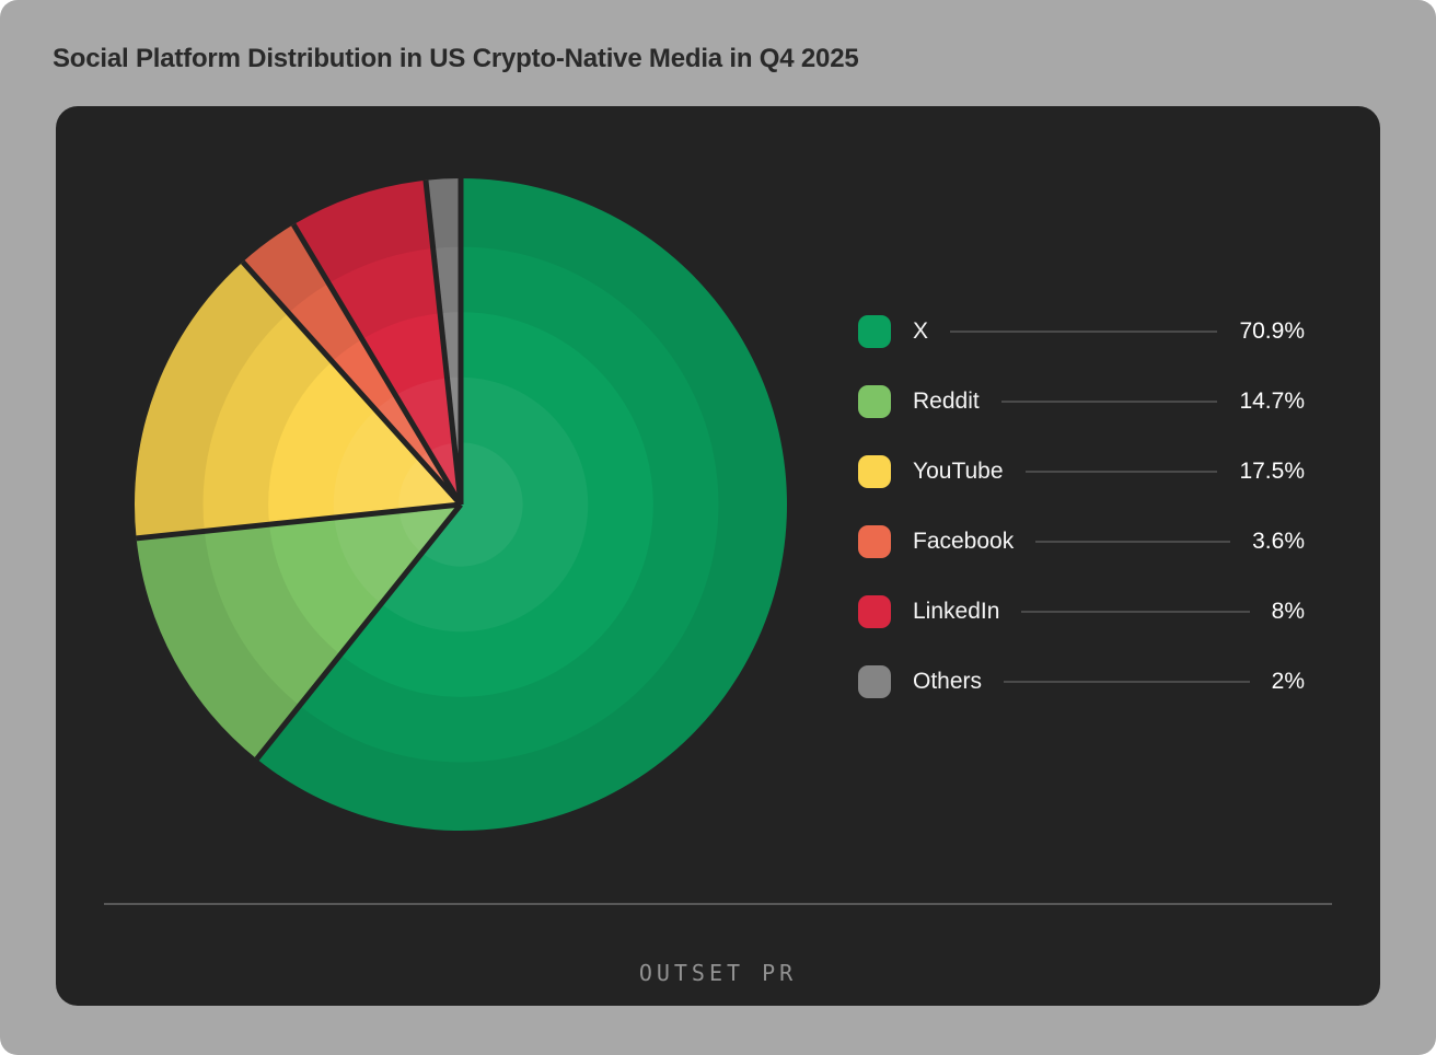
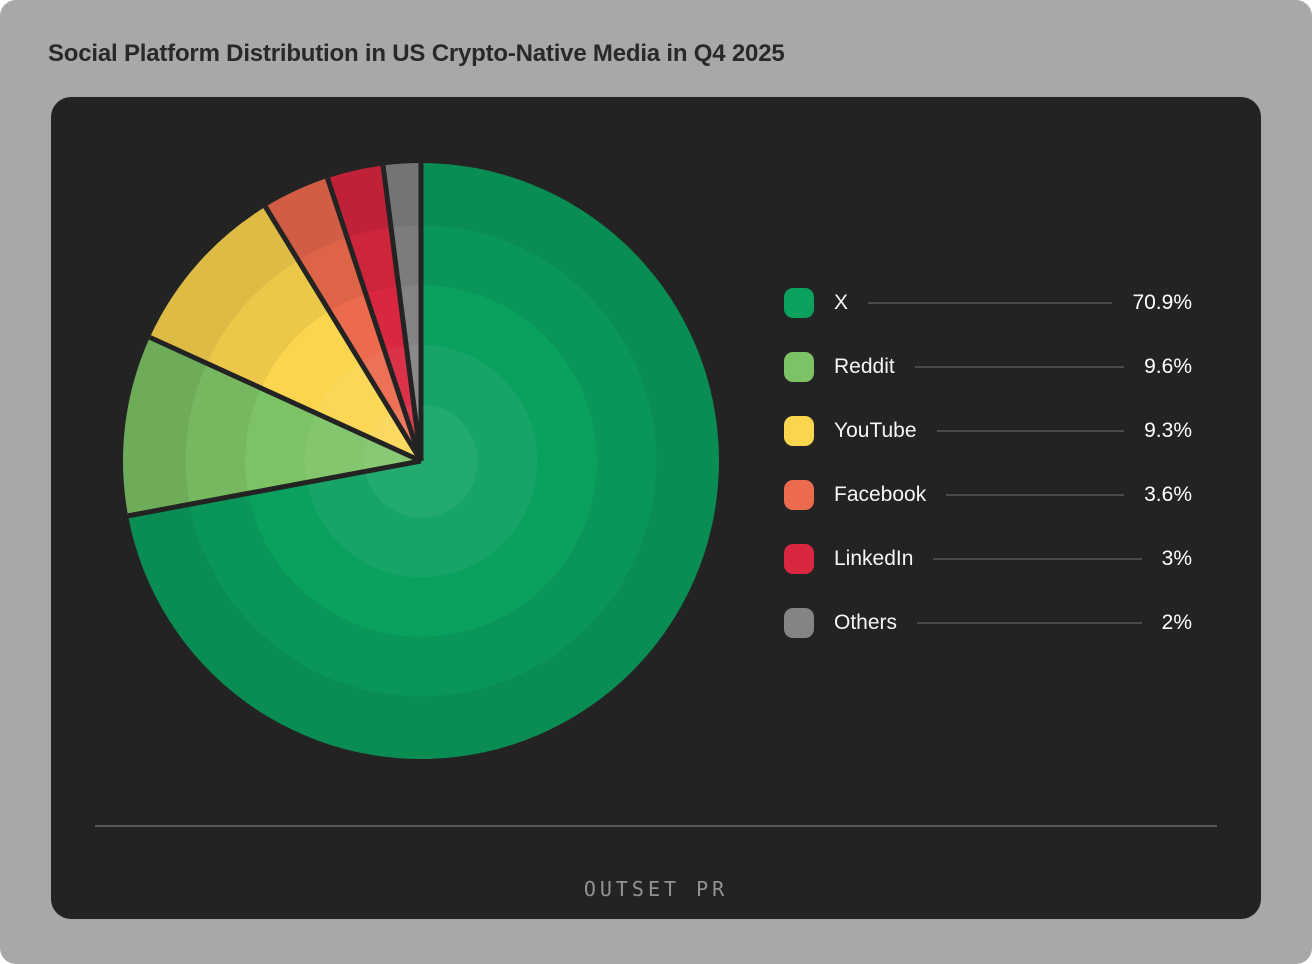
Reddit: 14.7% -> 9.6%
YouTube: 17.5% -> 9.3%
LinkedIn: 8% -> 3%
